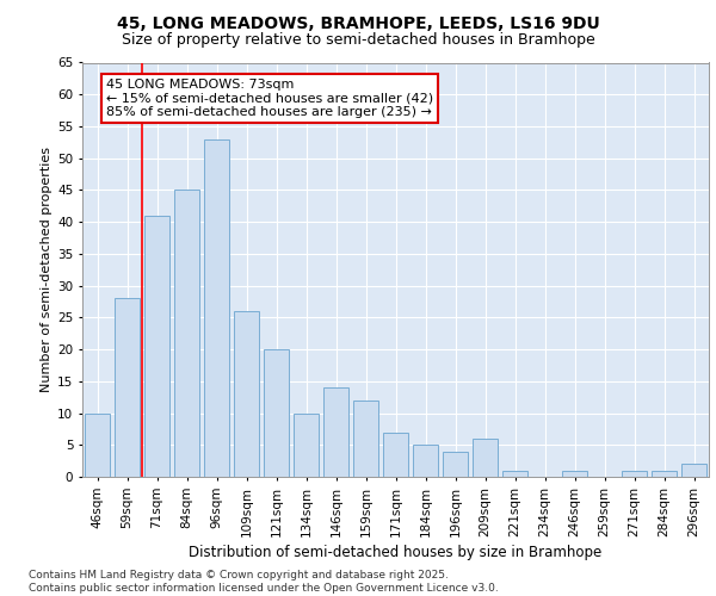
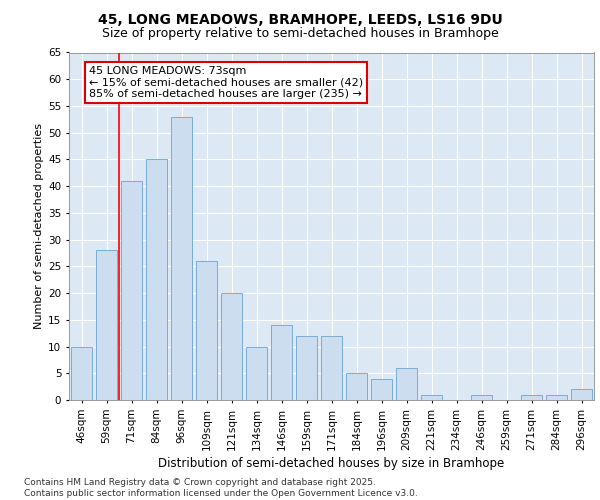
171sqm: 7 -> 12
